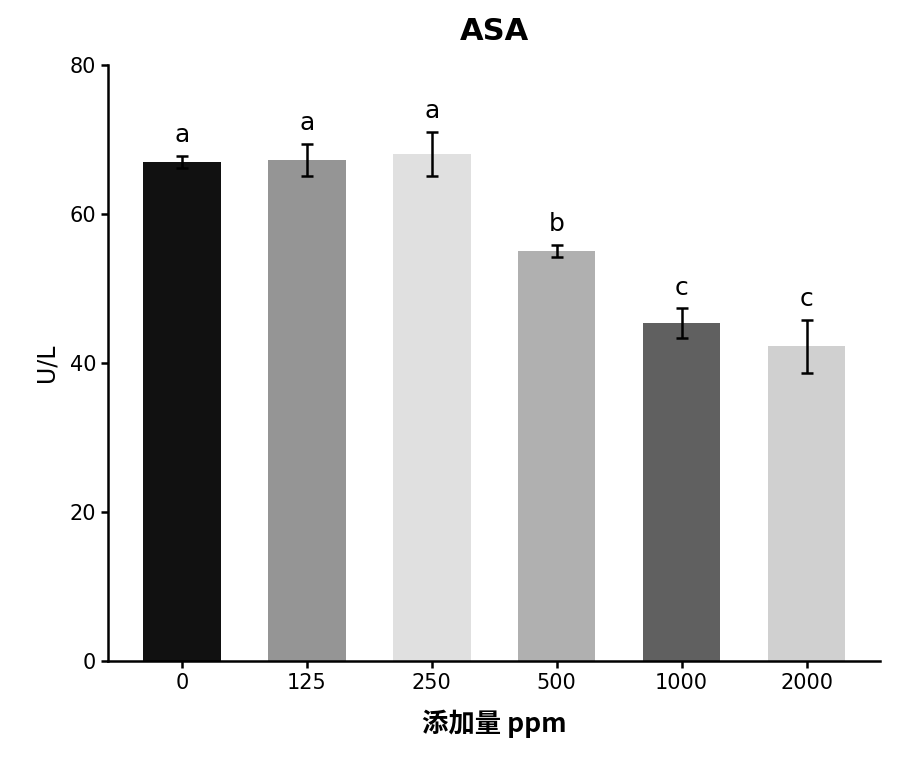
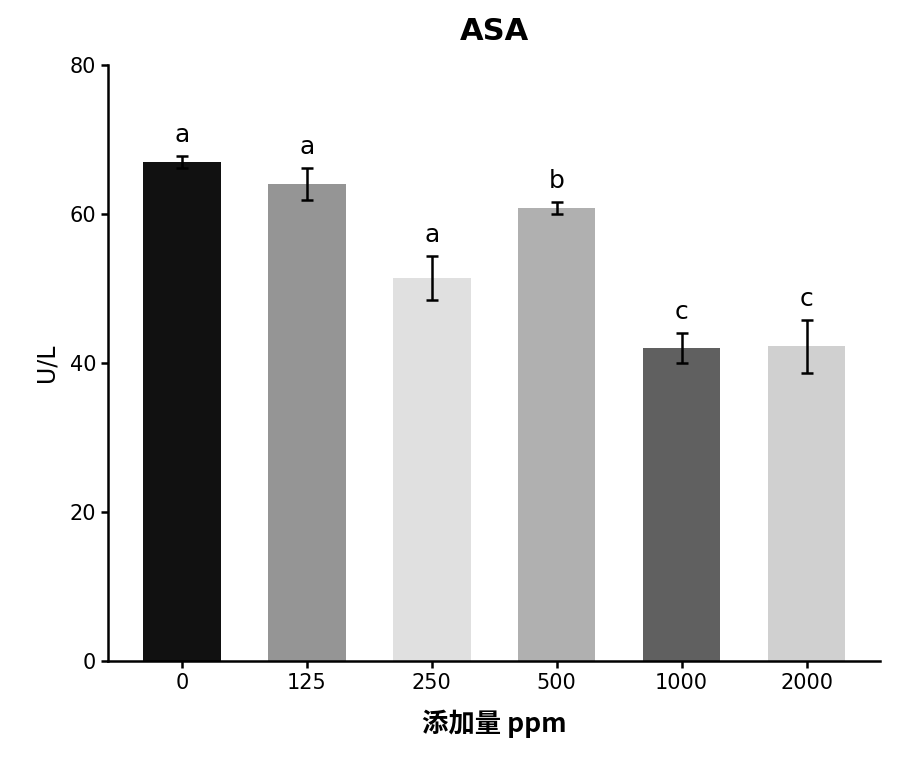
125: 67.2 -> 64.0
250: 68.0 -> 51.4
500: 55.0 -> 60.8
1000: 45.3 -> 42.0
